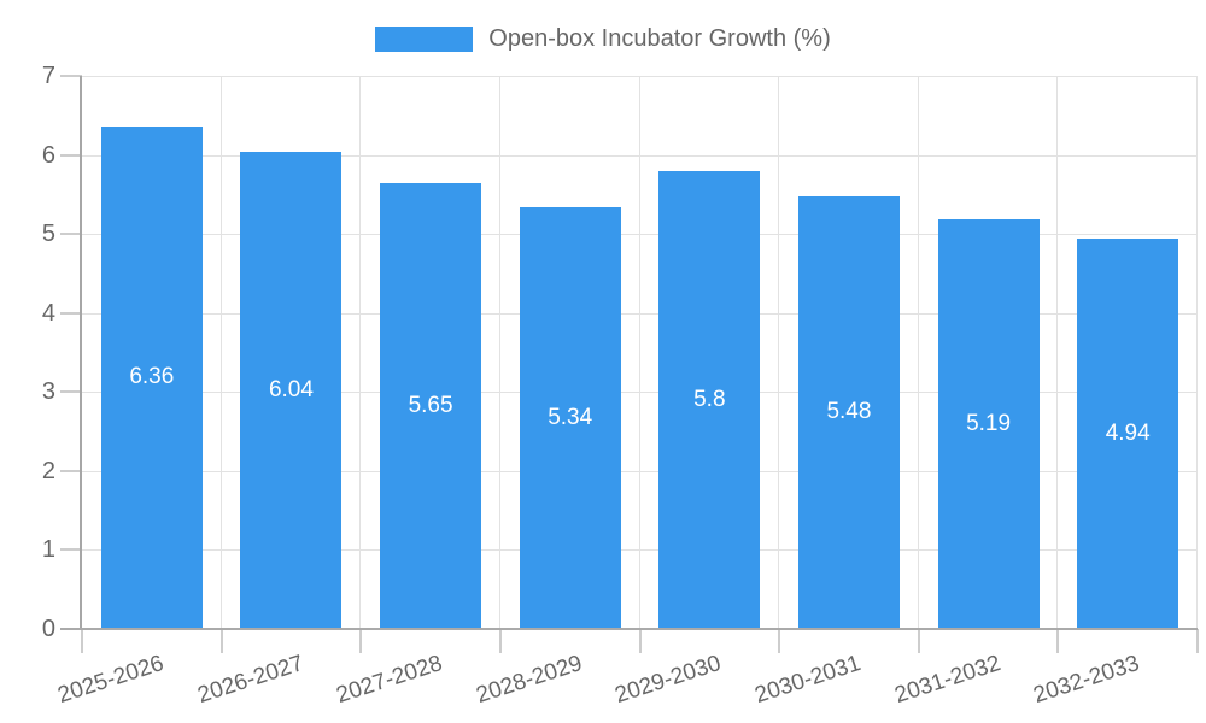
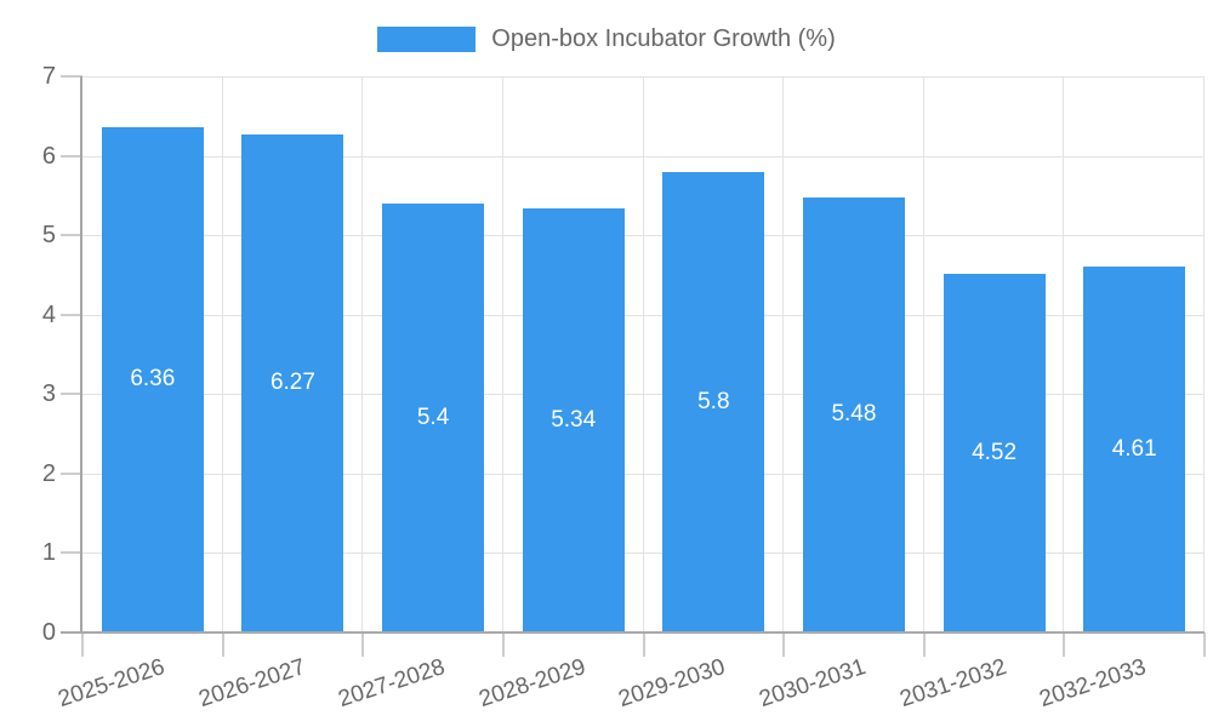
2026-2027: 6.04 -> 6.27
2027-2028: 5.65 -> 5.4
2031-2032: 5.19 -> 4.52
2032-2033: 4.94 -> 4.61
